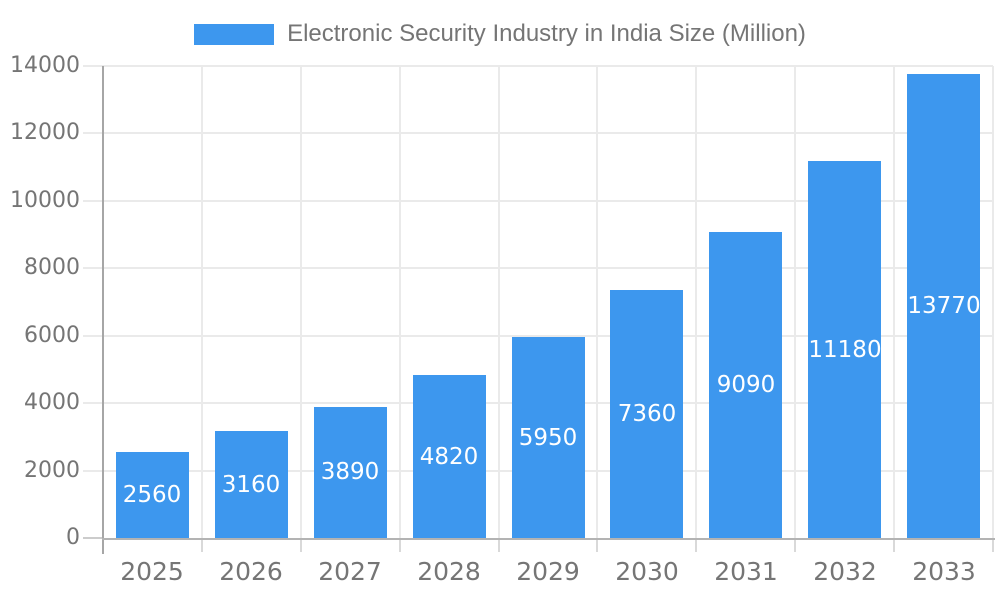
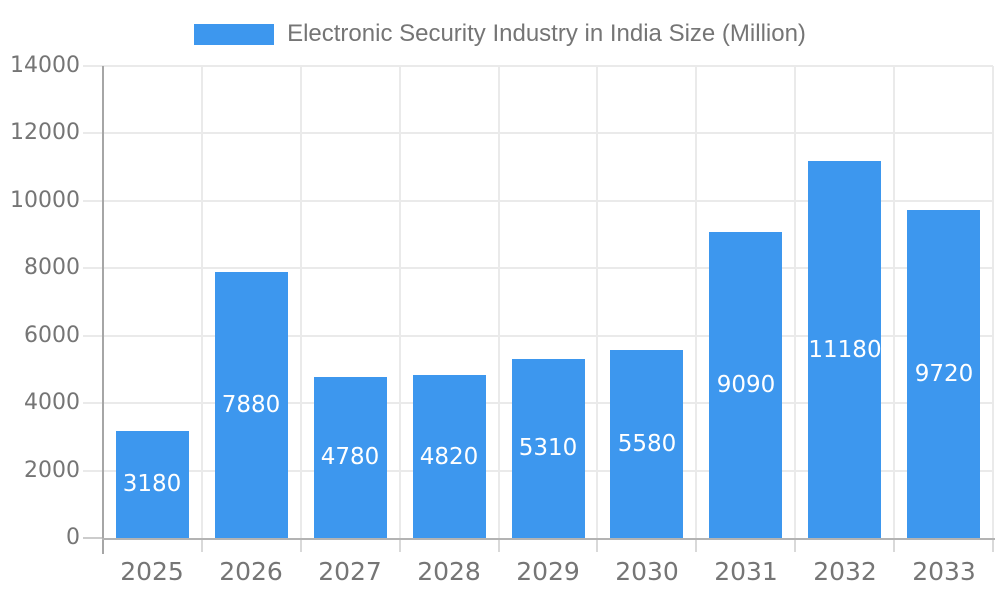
2025: 2560 -> 3180
2026: 3160 -> 7880
2027: 3890 -> 4780
2029: 5950 -> 5310
2030: 7360 -> 5580
2033: 13770 -> 9720
